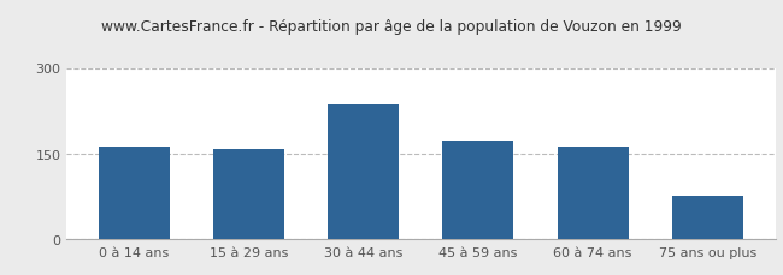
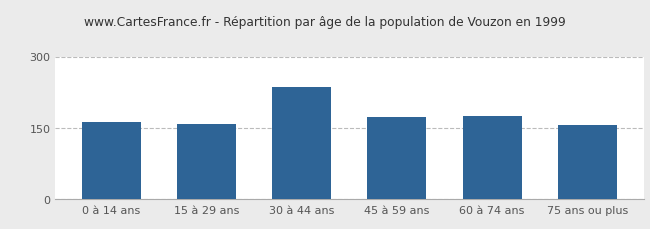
60 à 74 ans: 162 -> 175
75 ans ou plus: 75 -> 155
